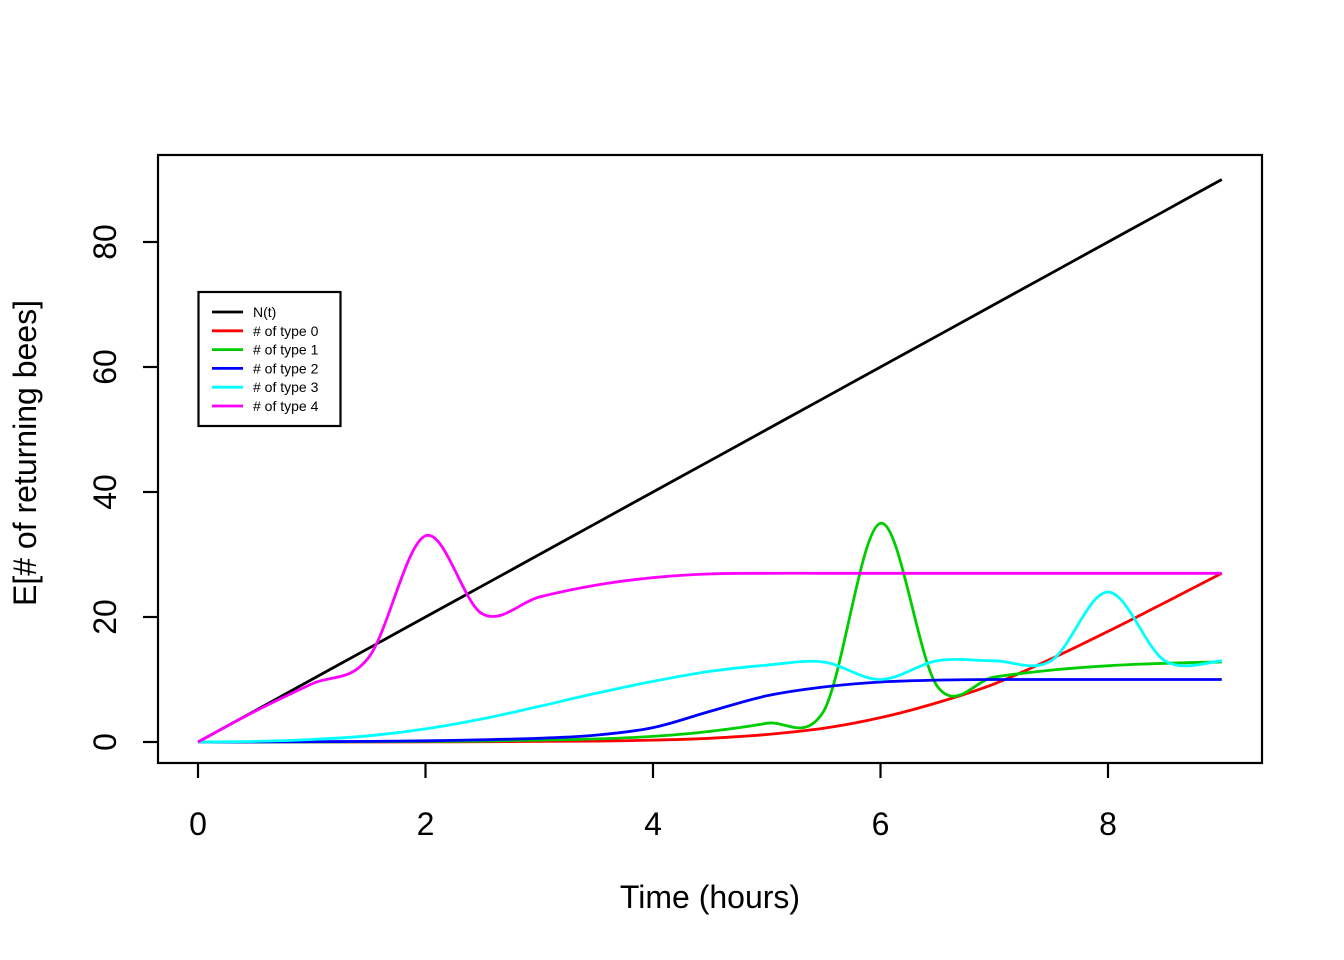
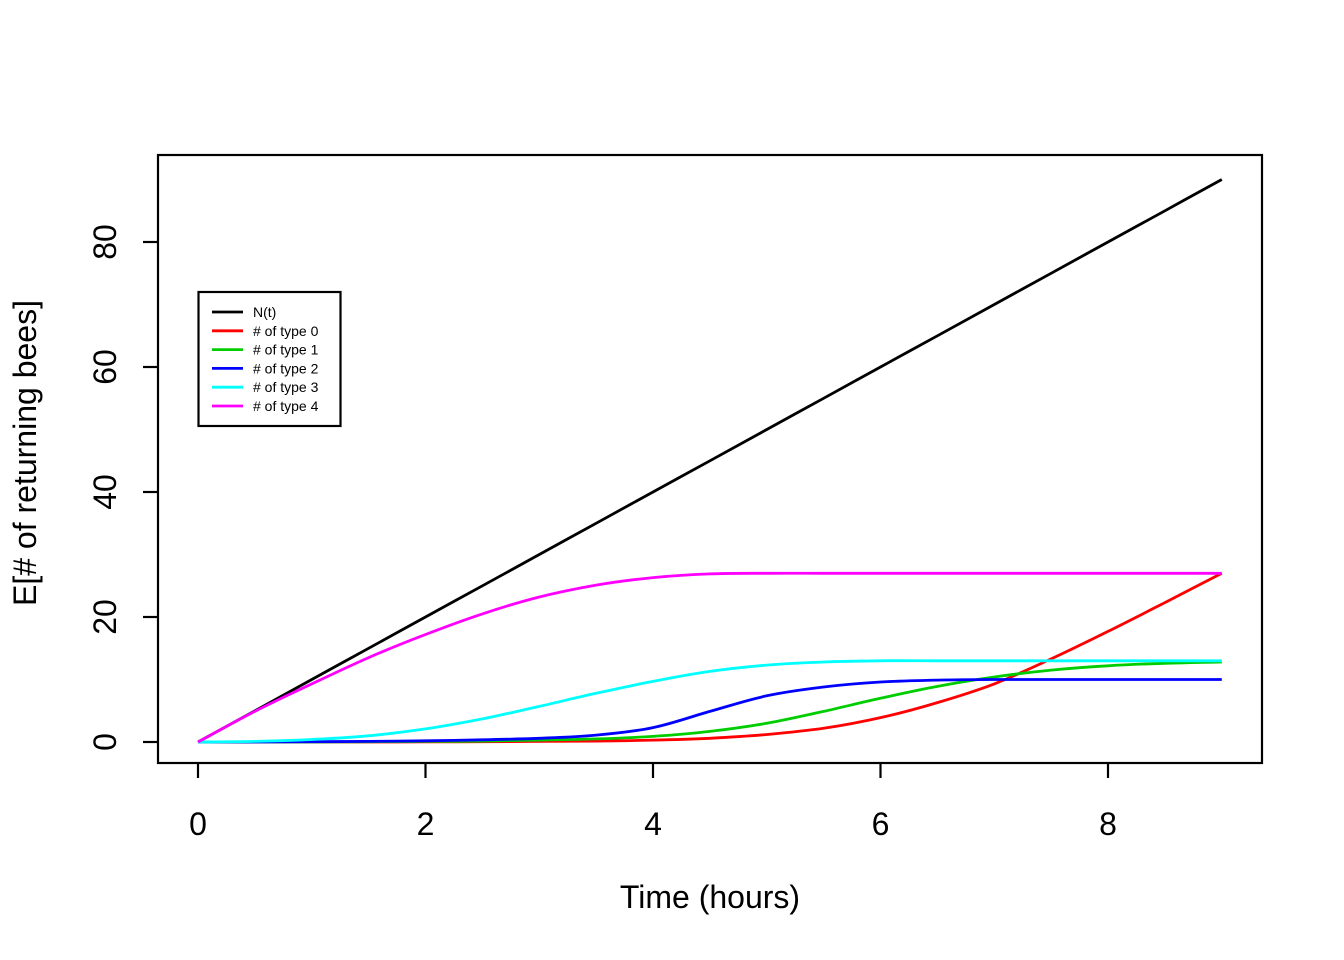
# of type 4/2: 33 -> 17
# of type 1/6: 35 -> 7
# of type 3/6: 10 -> 13
# of type 3/8: 24 -> 13
